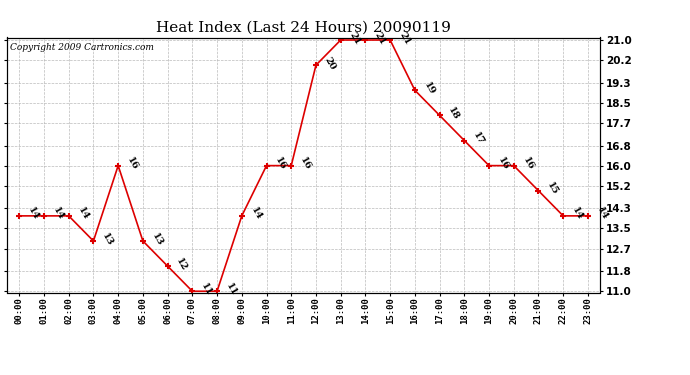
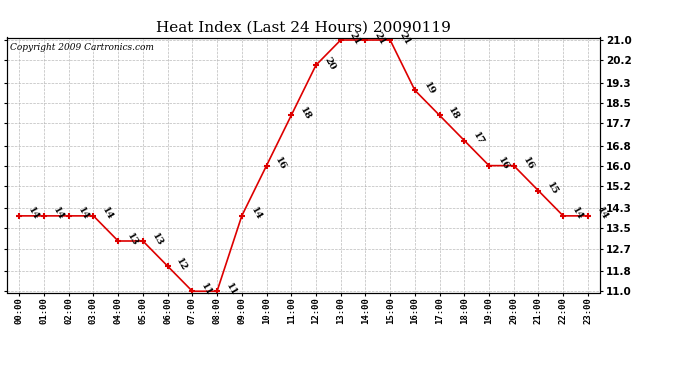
03:00: 13 -> 14
04:00: 16 -> 13
11:00: 16 -> 18
